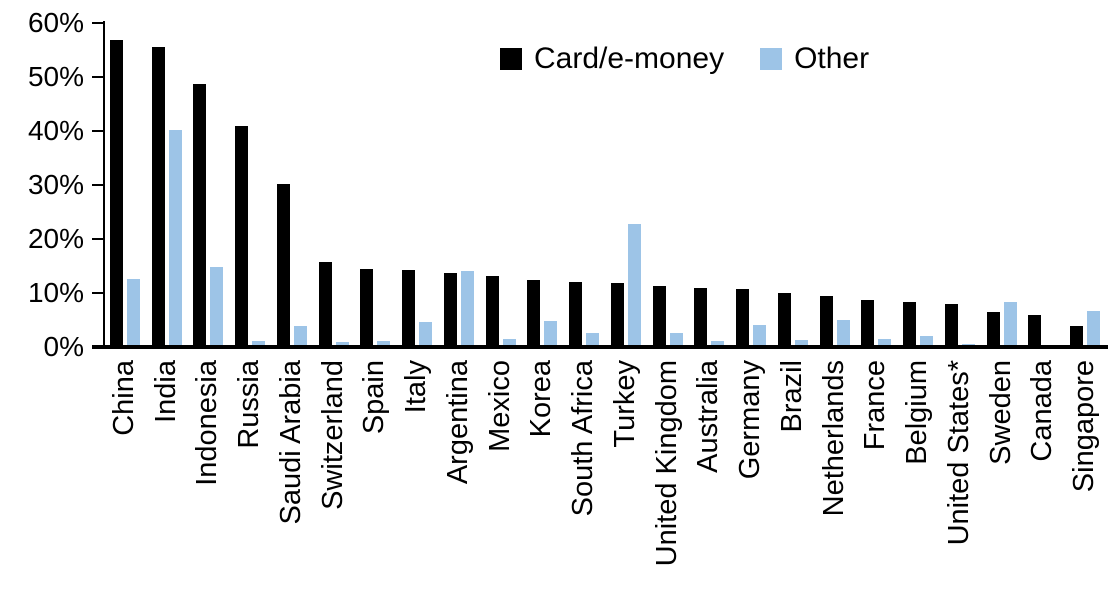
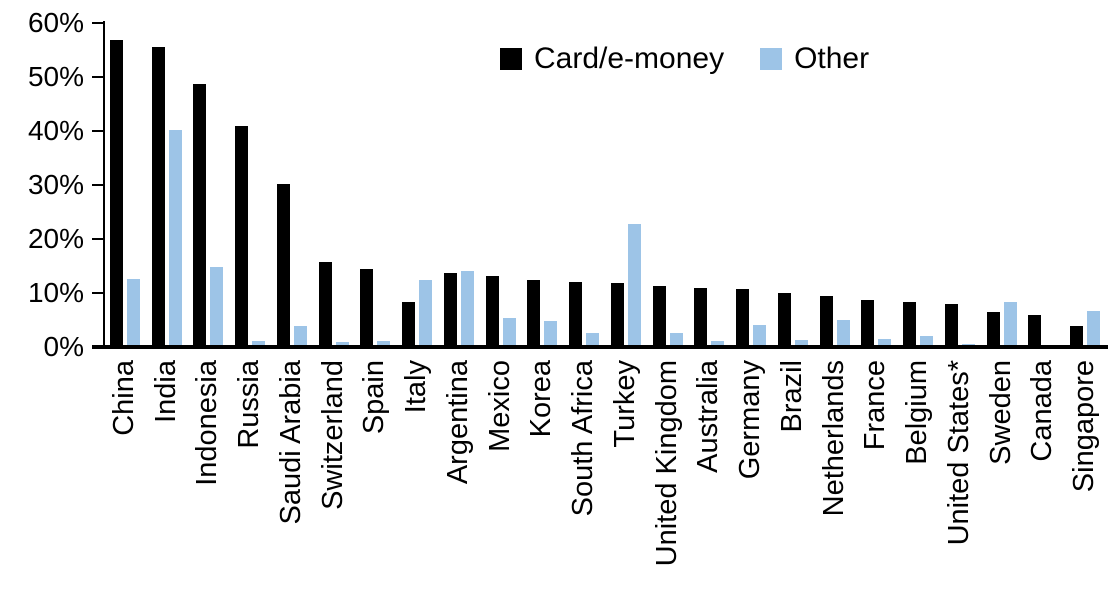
Card/e-money/Italy: 14% -> 8%
Other/Italy: 4% -> 12%
Other/Mexico: 1% -> 5%
